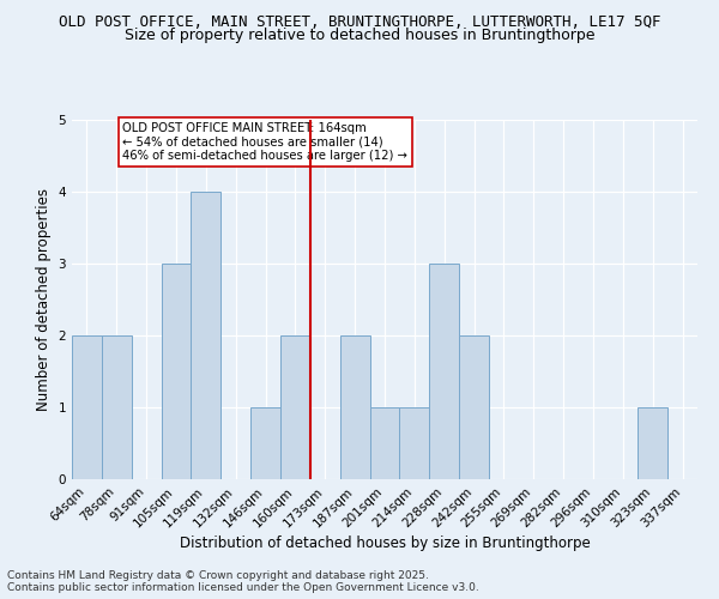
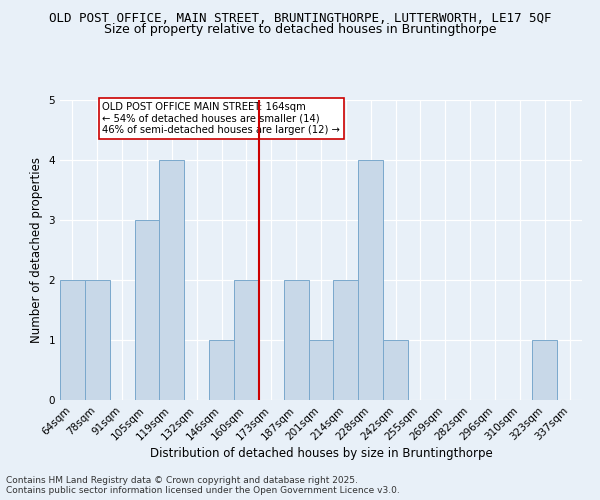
214sqm: 1 -> 2
228sqm: 3 -> 4
242sqm: 2 -> 1
